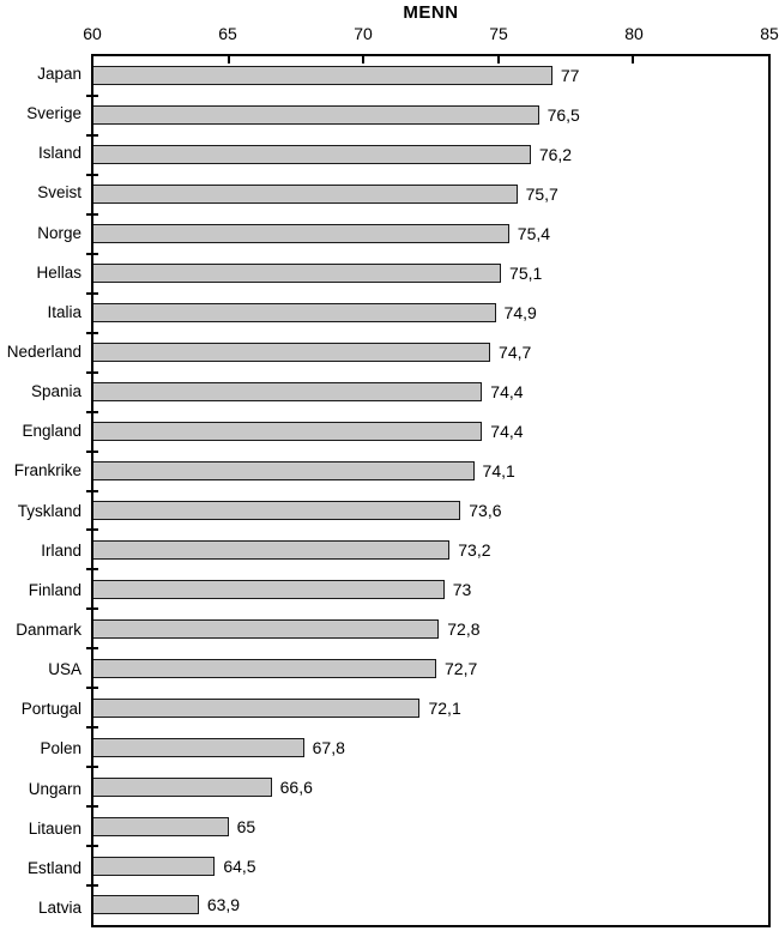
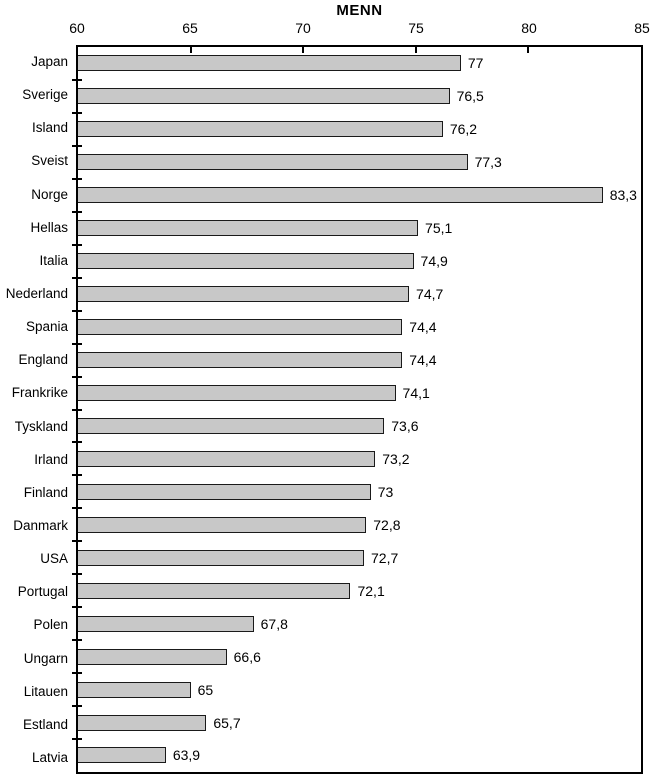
Sveist: 75,7 -> 77,3
Norge: 75,4 -> 83,3
Estland: 64,5 -> 65,7
